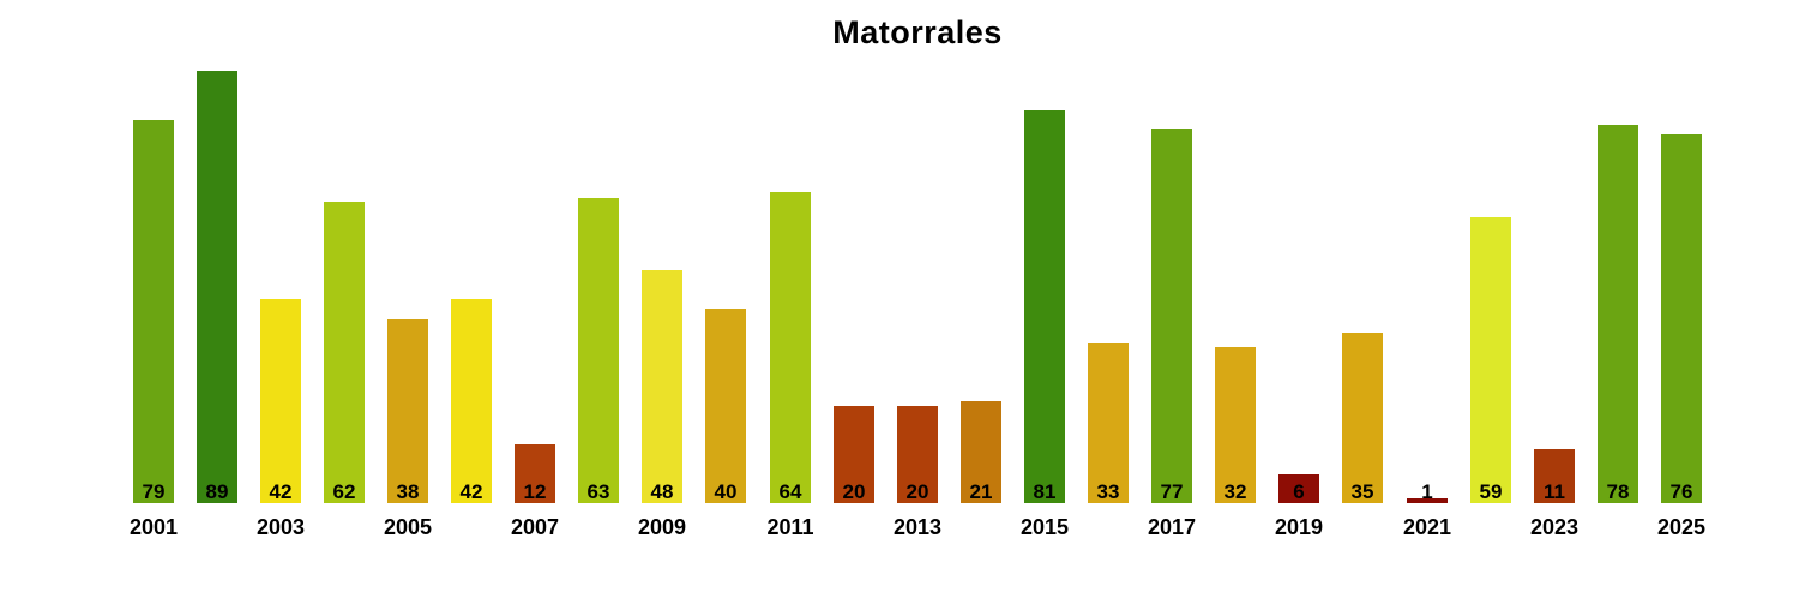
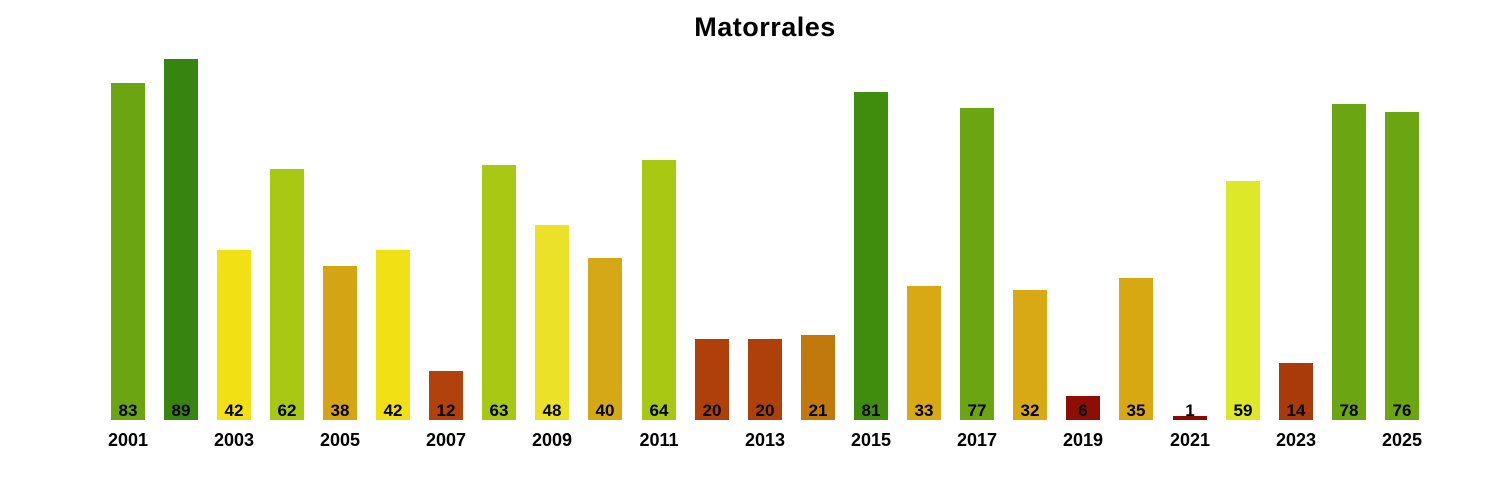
2001: 79 -> 83
2023: 11 -> 14
